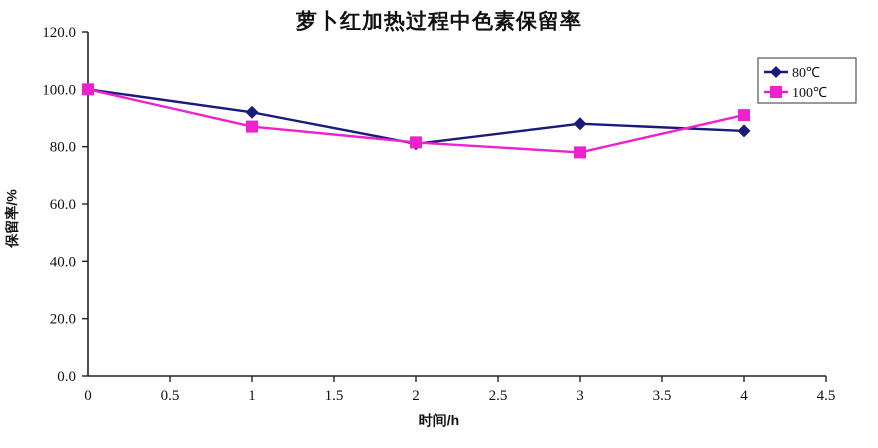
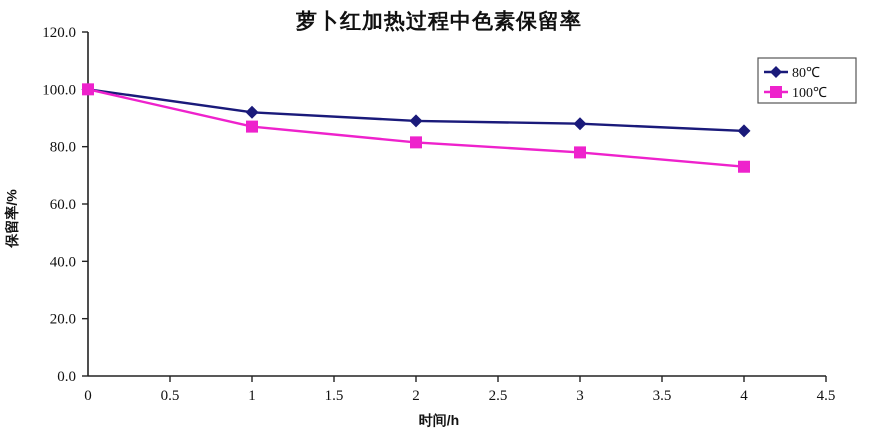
80℃/2: 81 -> 89
100℃/4: 91 -> 73
